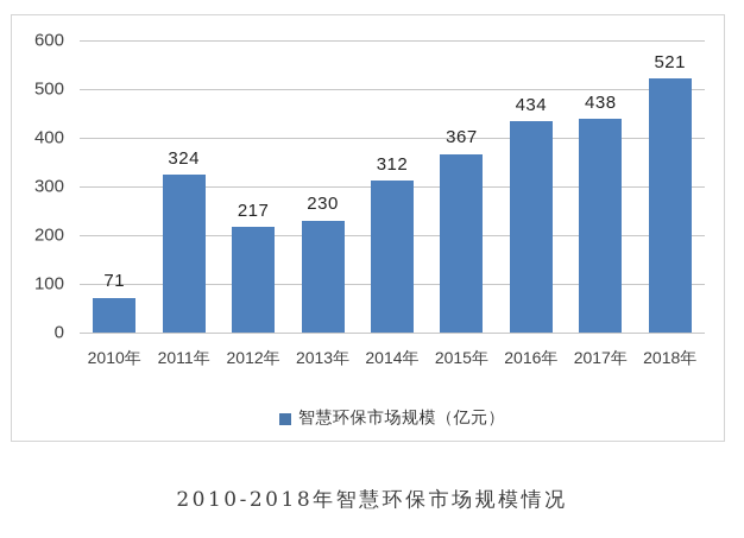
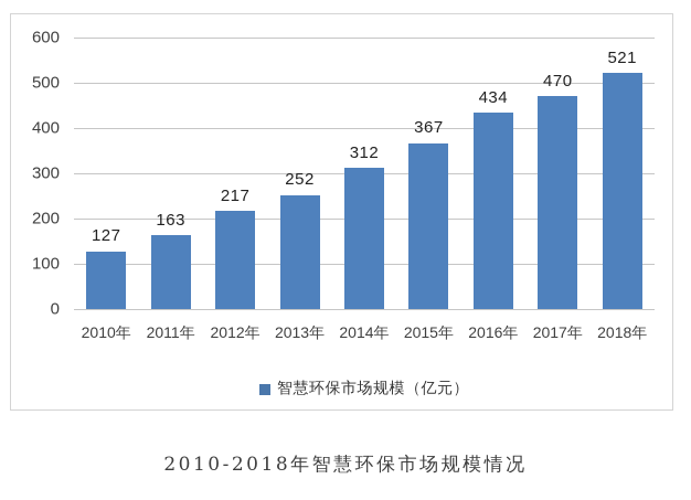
2010年: 71 -> 127
2011年: 324 -> 163
2013年: 230 -> 252
2017年: 438 -> 470
